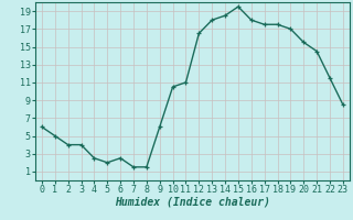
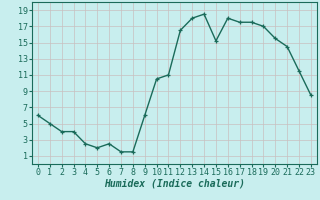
15: 19.5 -> 15.2
